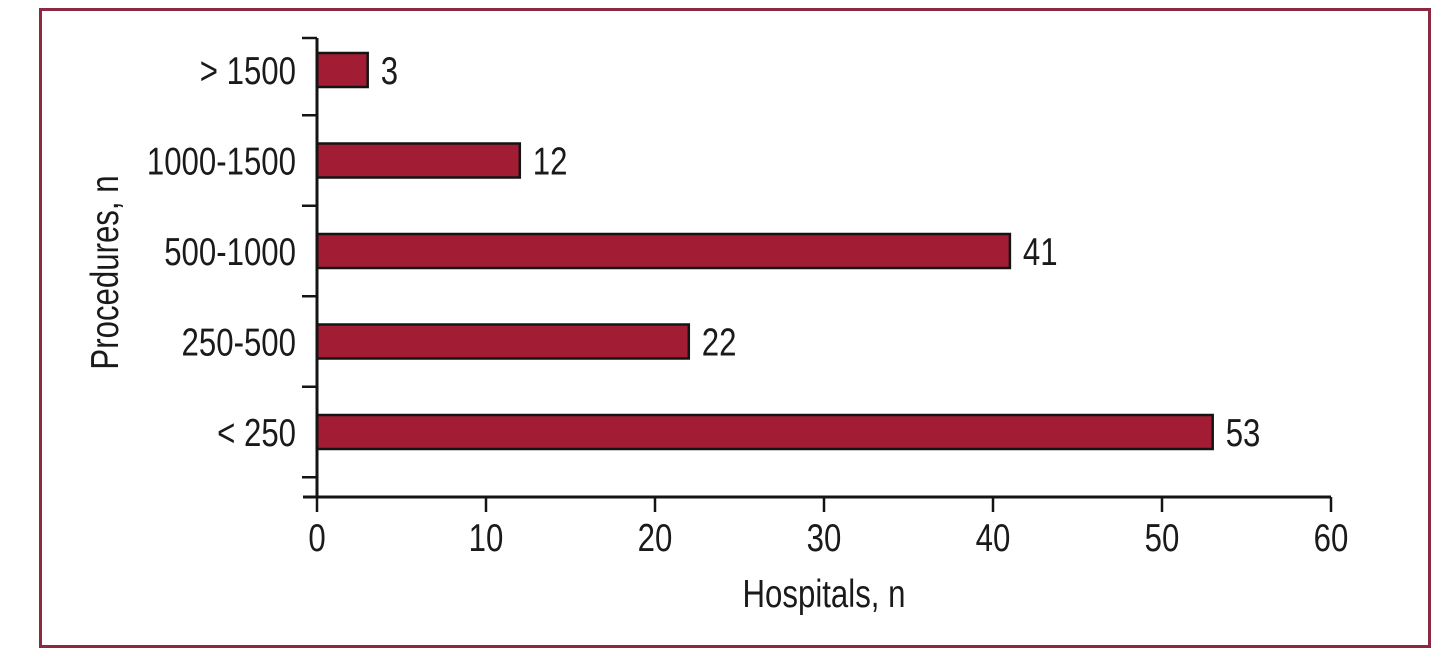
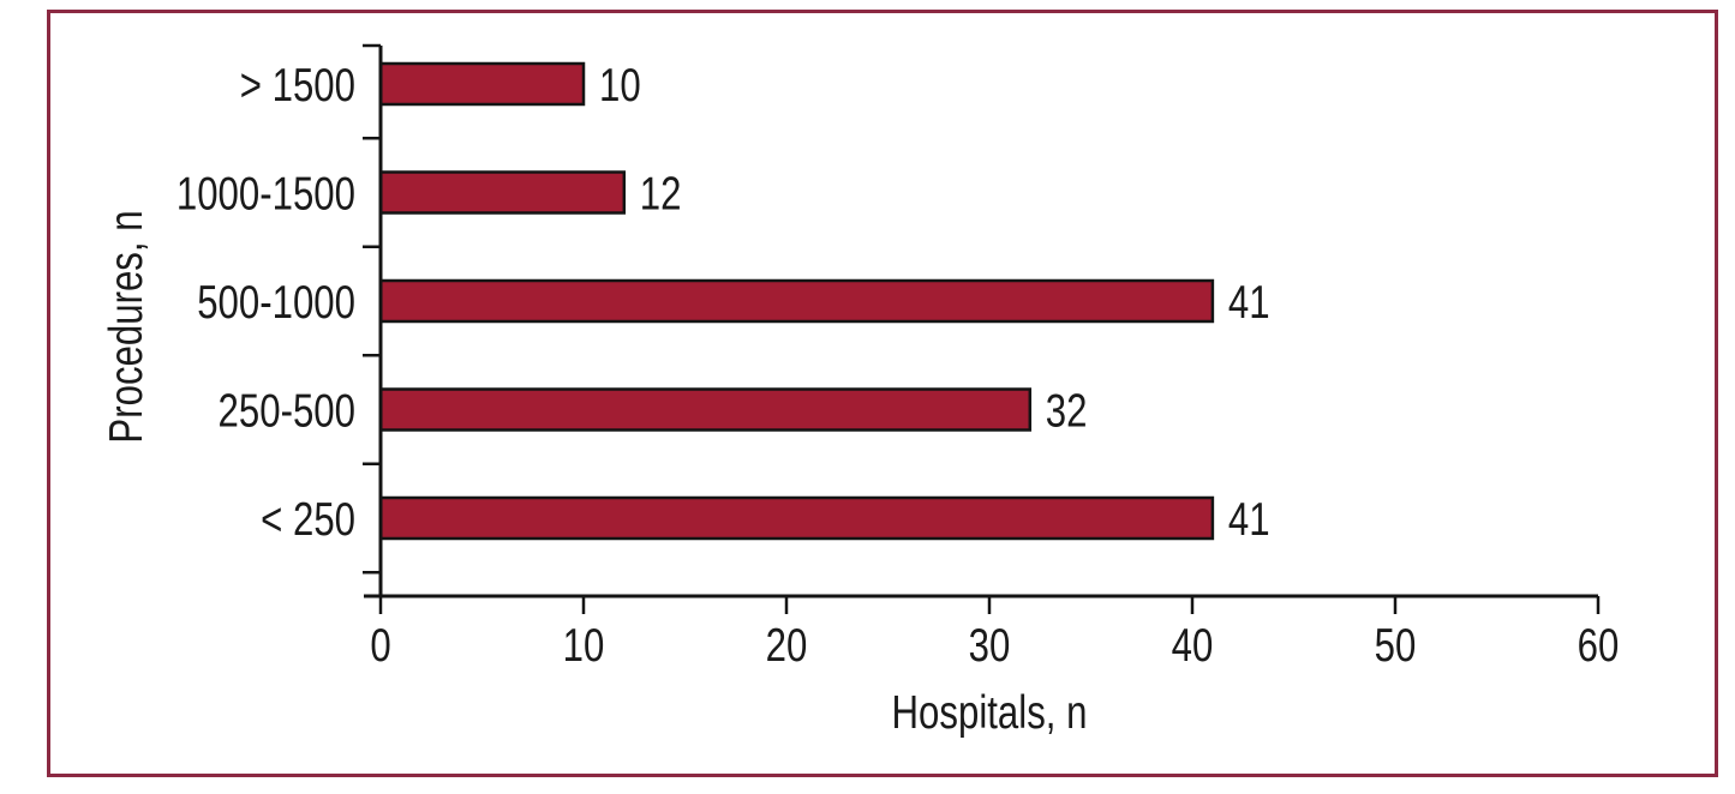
> 1500: 3 -> 10
250-500: 22 -> 32
< 250: 53 -> 41
